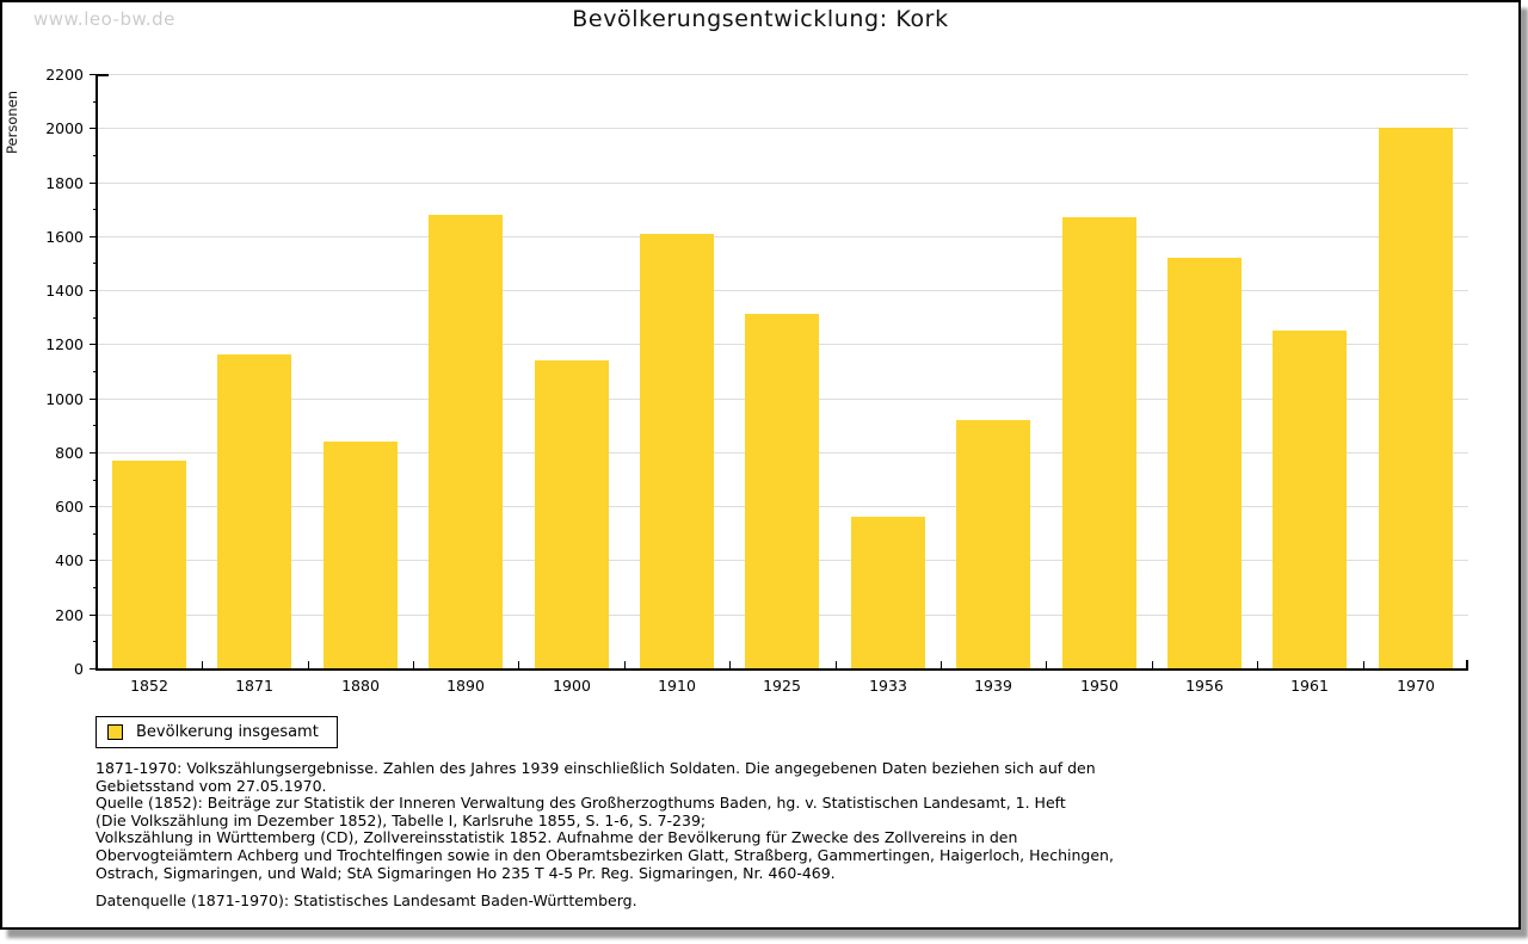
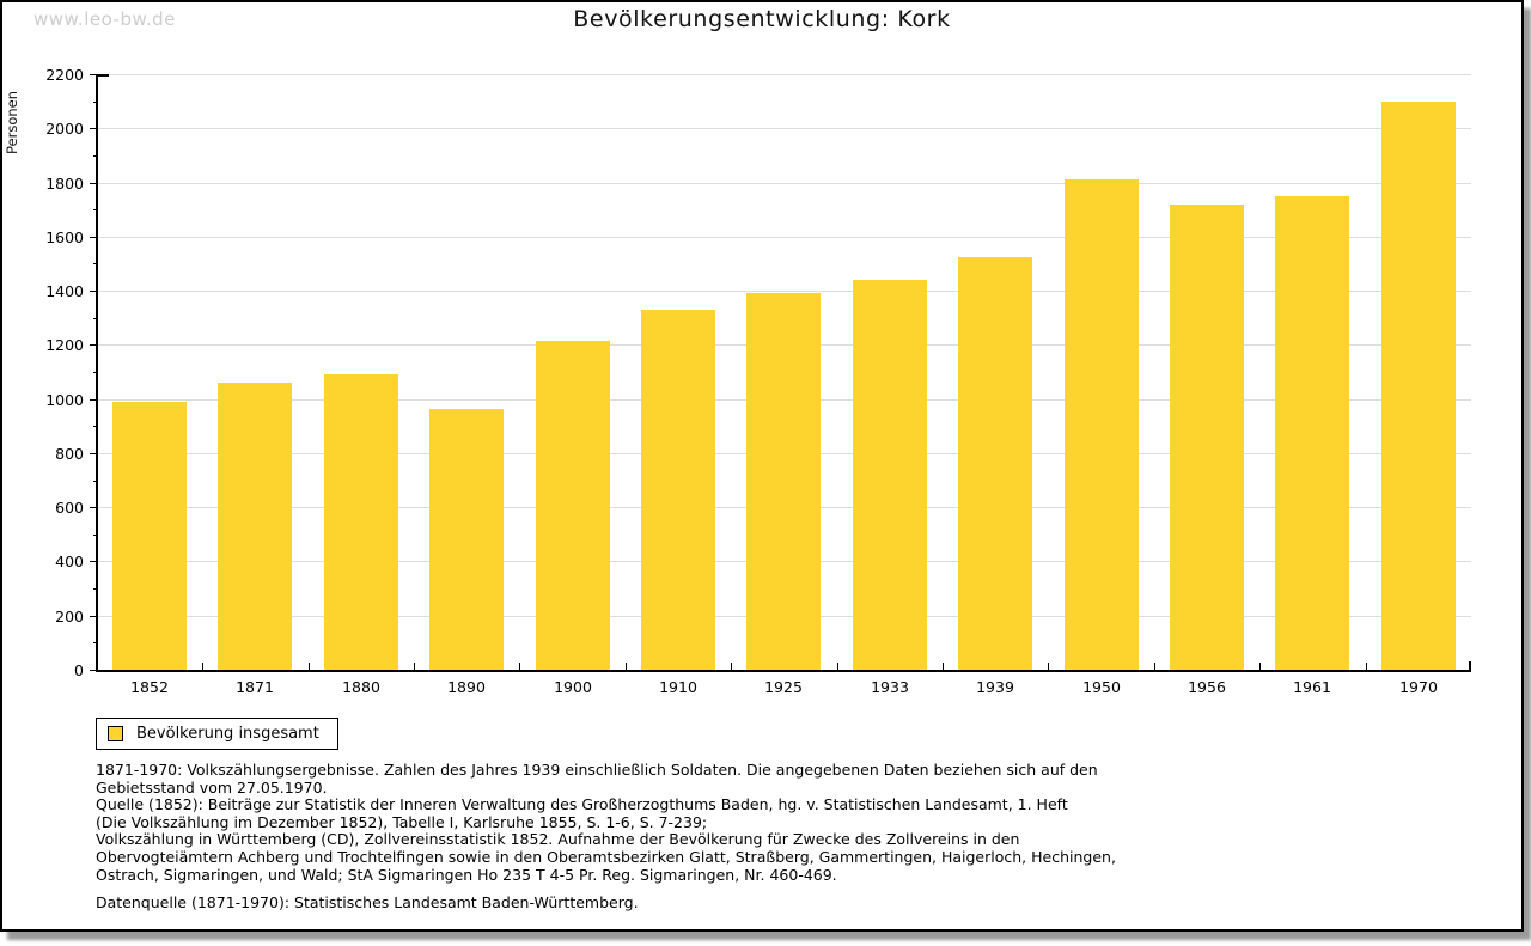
1852: 770 -> 990
1871: 1160 -> 1060
1880: 840 -> 1090
1890: 1680 -> 960
1900: 1140 -> 1220
1910: 1610 -> 1330
1925: 1310 -> 1390
1933: 560 -> 1440
1939: 920 -> 1520
1950: 1670 -> 1810
1956: 1520 -> 1720
1961: 1250 -> 1750
1970: 2000 -> 2100
